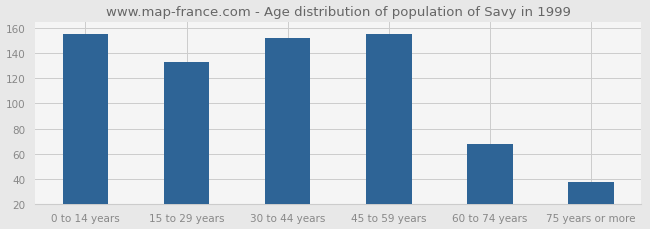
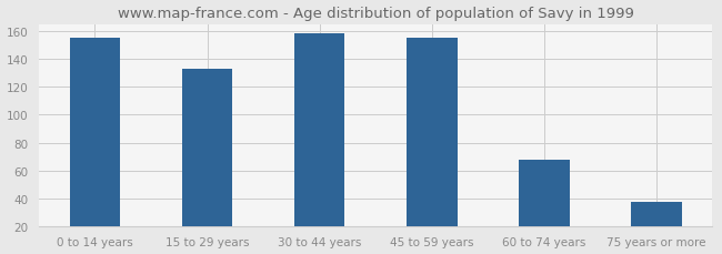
30 to 44 years: 152 -> 158
